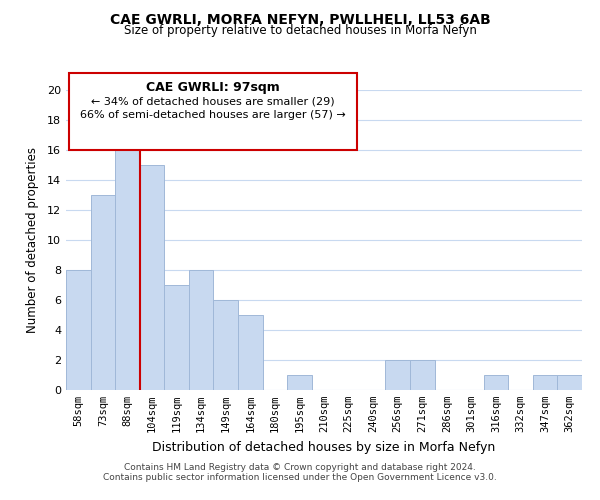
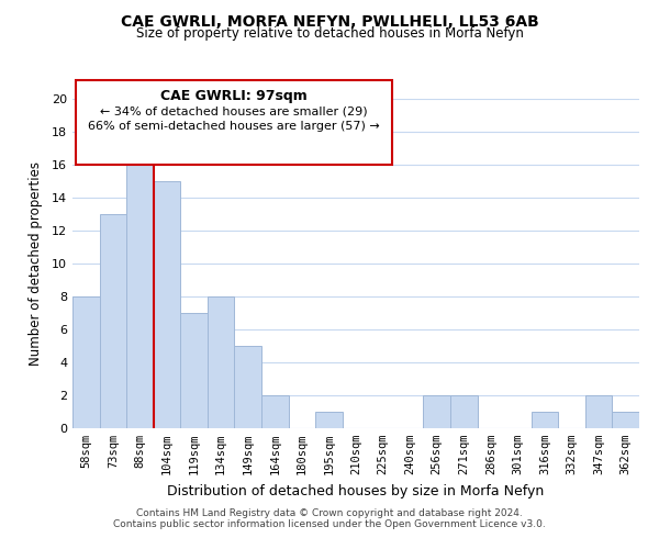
149sqm: 6 -> 5
164sqm: 5 -> 2
347sqm: 1 -> 2
